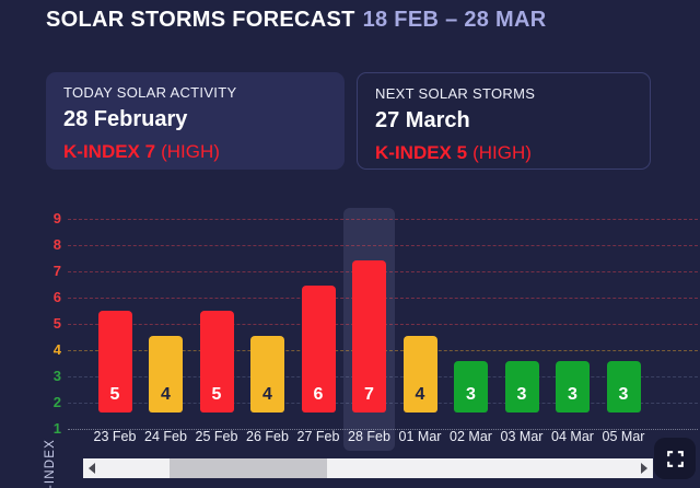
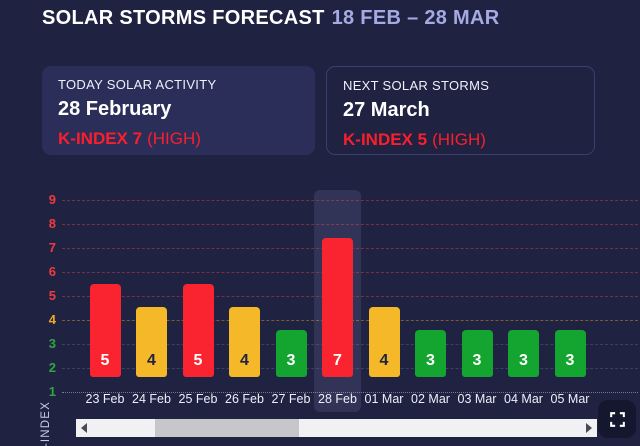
27 Feb: 6 -> 3
